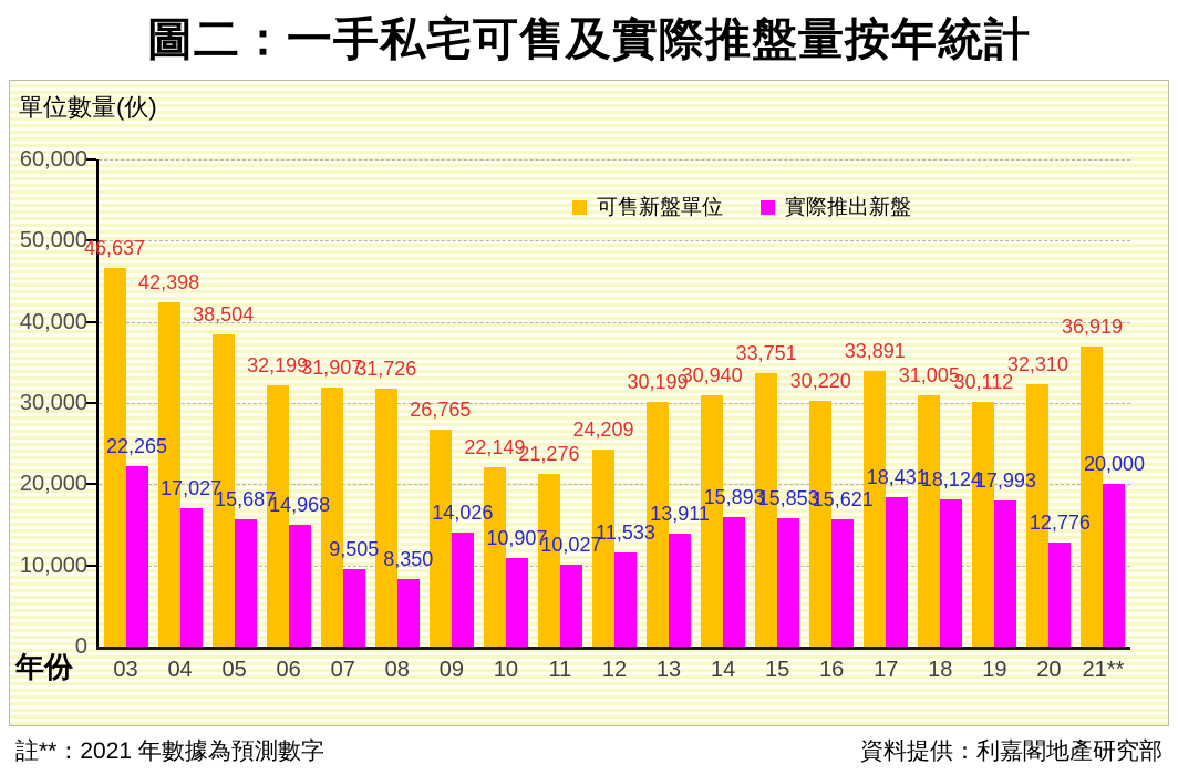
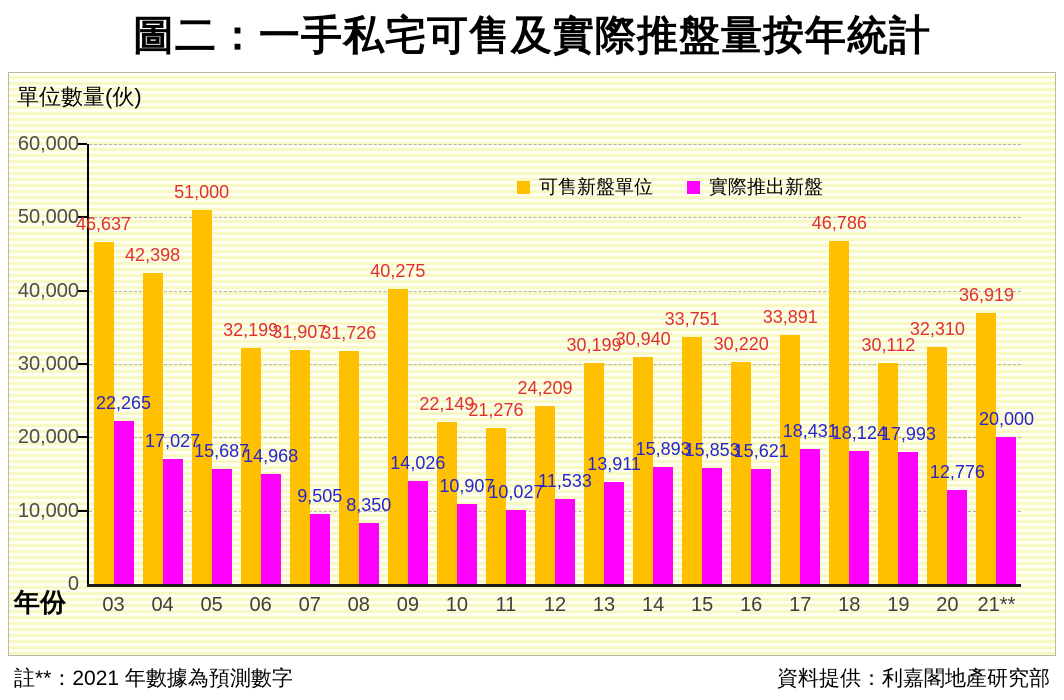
可售新盤單位/05: 38,504 -> 51,000
可售新盤單位/09: 26,765 -> 40,275
可售新盤單位/18: 31,005 -> 46,786
